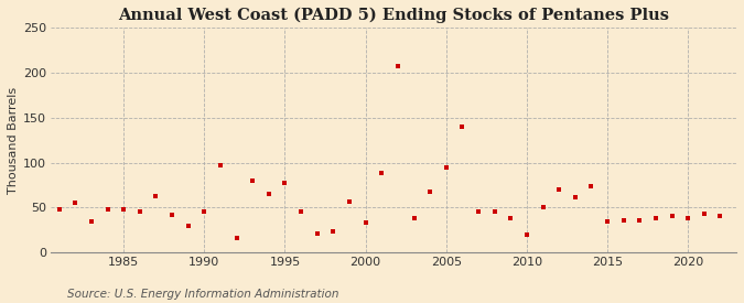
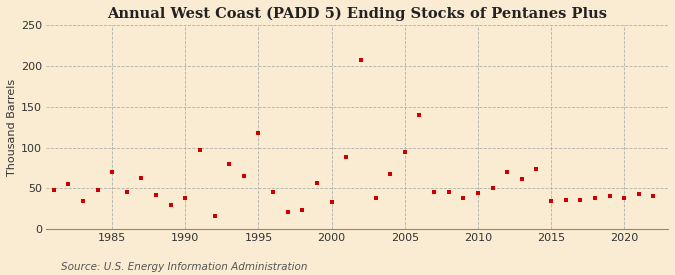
1985: 48 -> 70
1990: 46 -> 38
1995: 77 -> 118
2010: 20 -> 44
